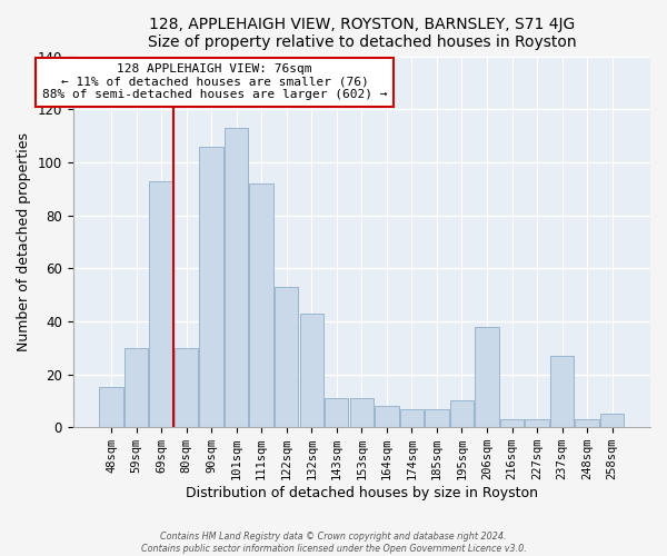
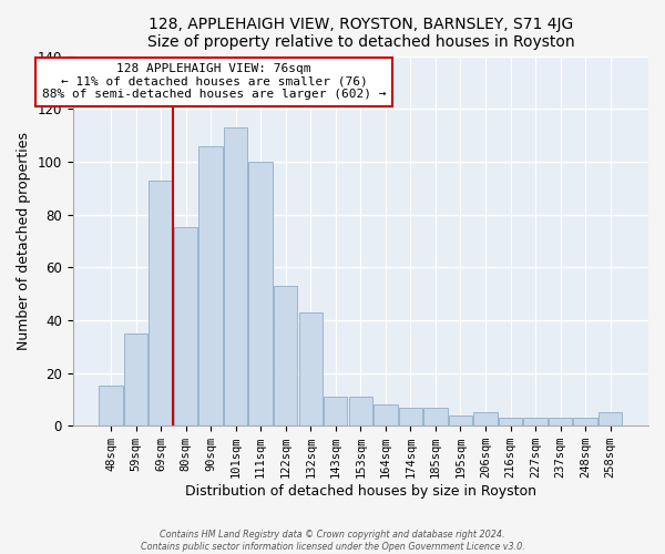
59sqm: 30 -> 35
80sqm: 30 -> 75
111sqm: 92 -> 100
195sqm: 10 -> 4
206sqm: 38 -> 5
237sqm: 27 -> 3
